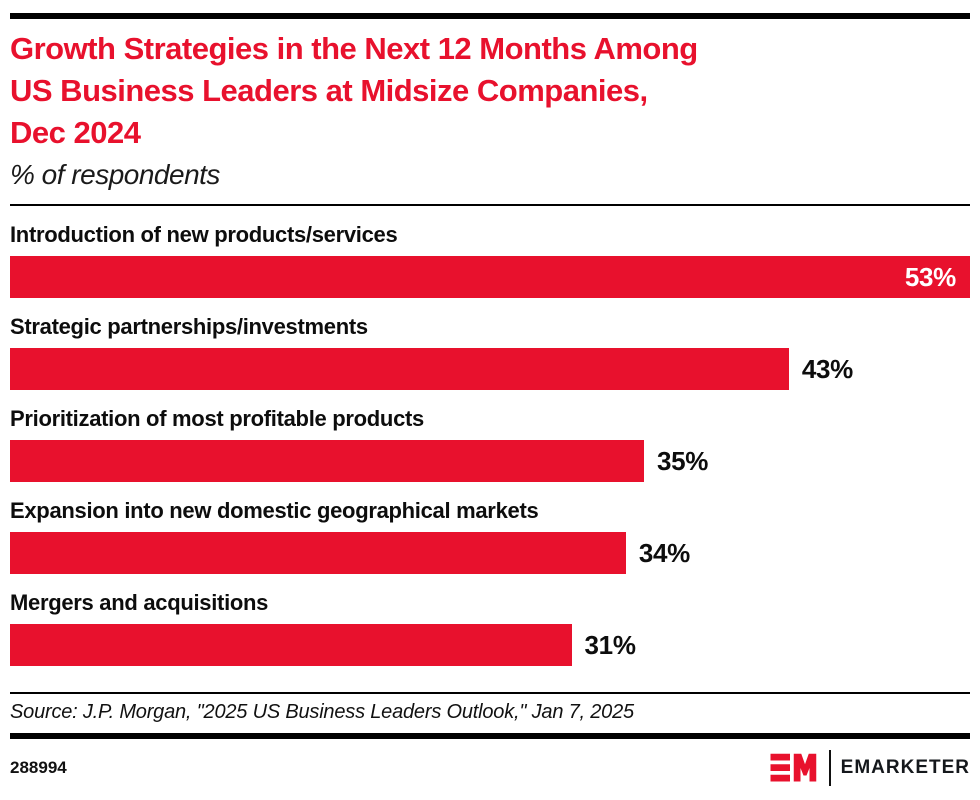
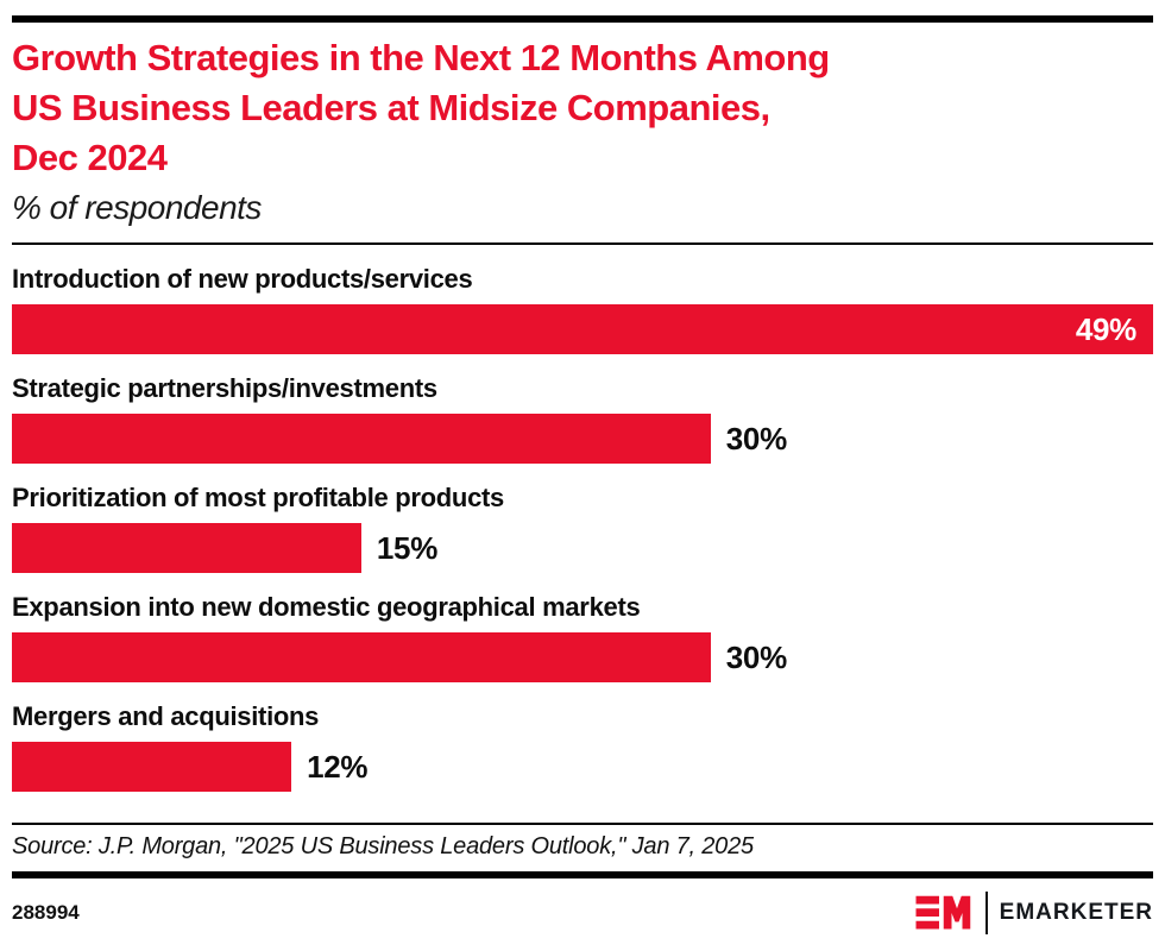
Introduction of new products/services: 53% -> 49%
Strategic partnerships/investments: 43% -> 30%
Prioritization of most profitable products: 35% -> 15%
Expansion into new domestic geographical markets: 34% -> 30%
Mergers and acquisitions: 31% -> 12%
